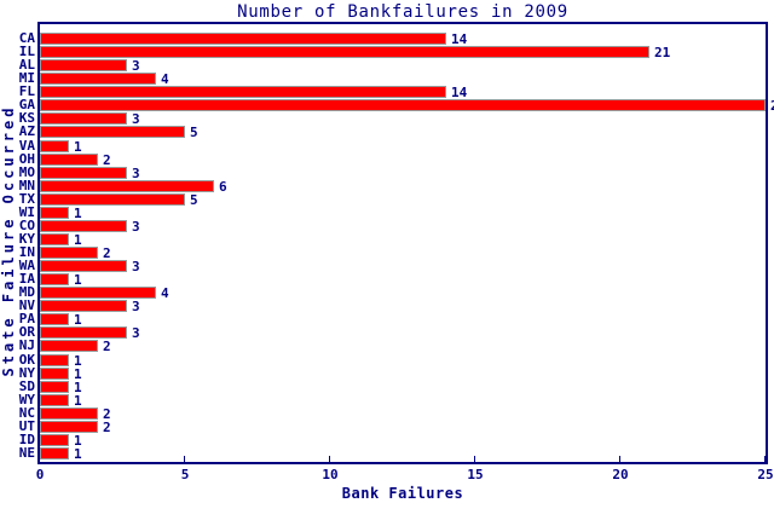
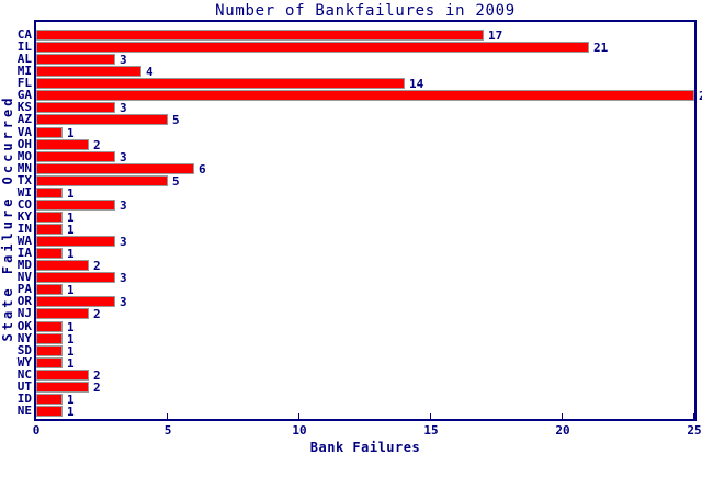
CA: 14 -> 17
IN: 2 -> 1
MD: 4 -> 2
